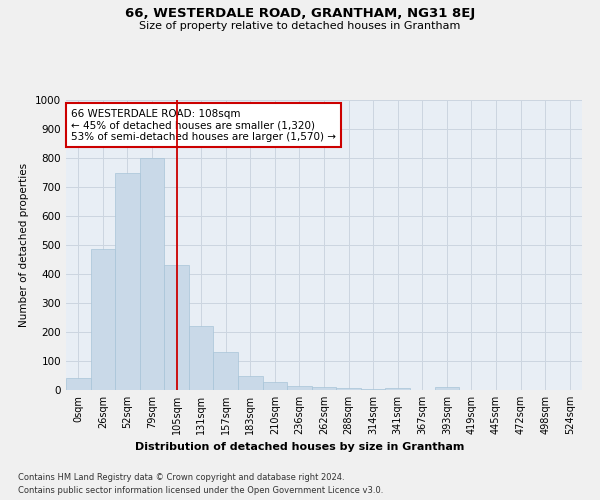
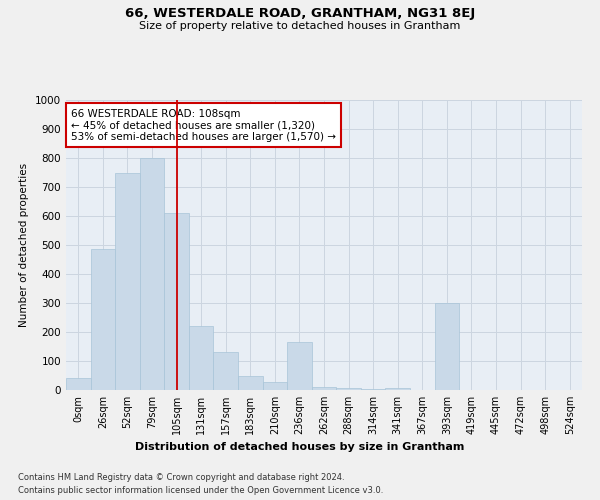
105sqm: 430 -> 610
236sqm: 15 -> 165
393sqm: 10 -> 300
